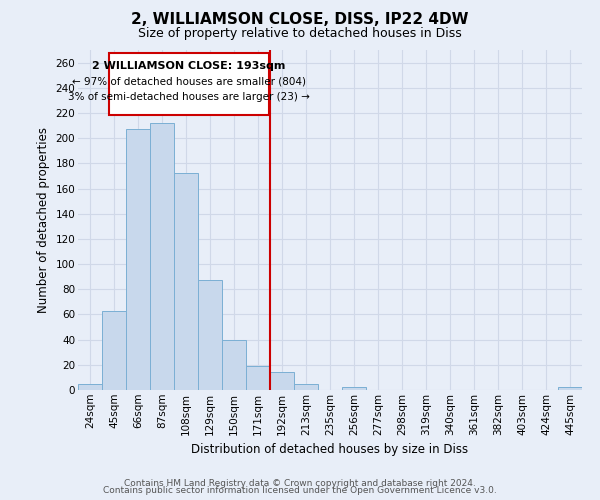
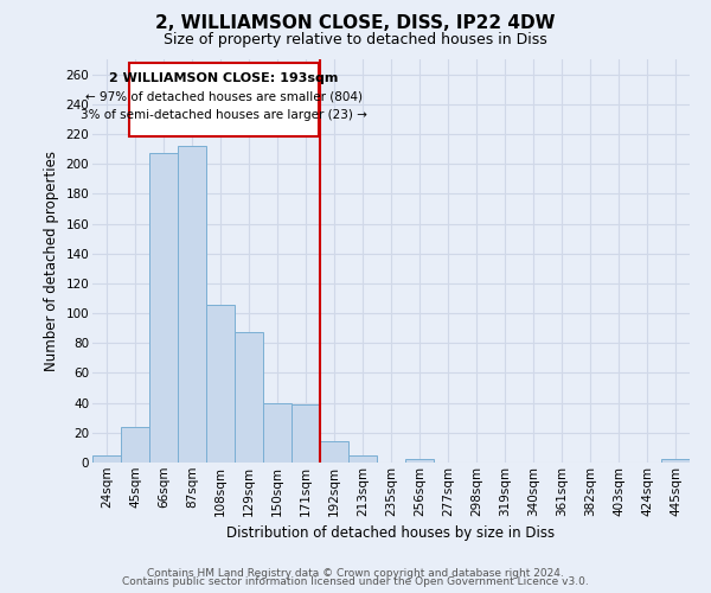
45sqm: 63 -> 24
108sqm: 172 -> 106
171sqm: 19 -> 39
